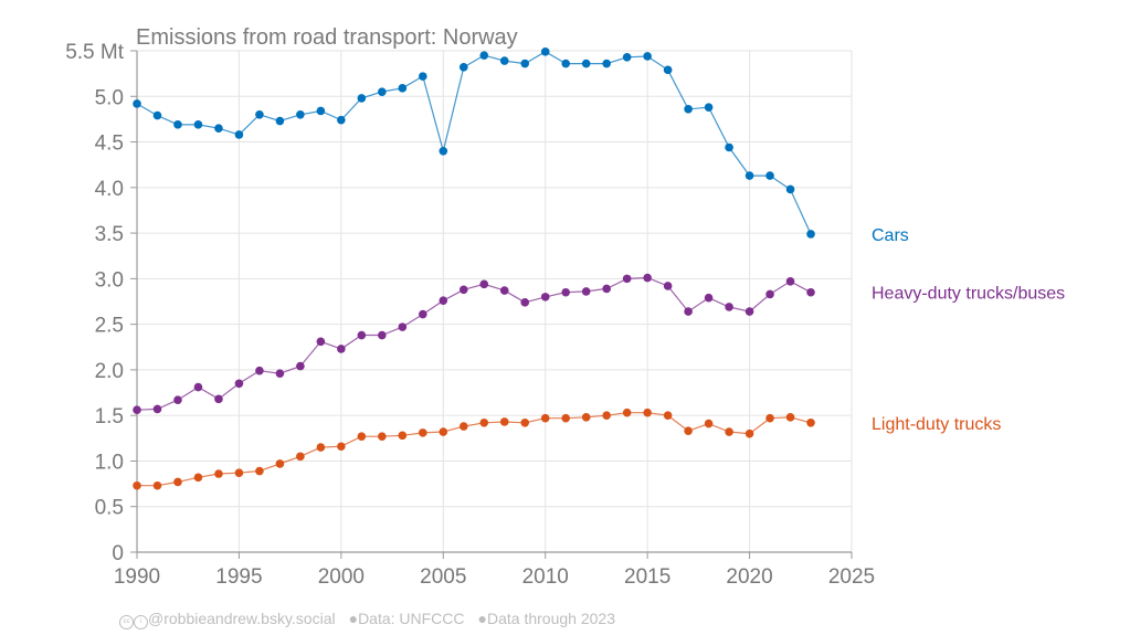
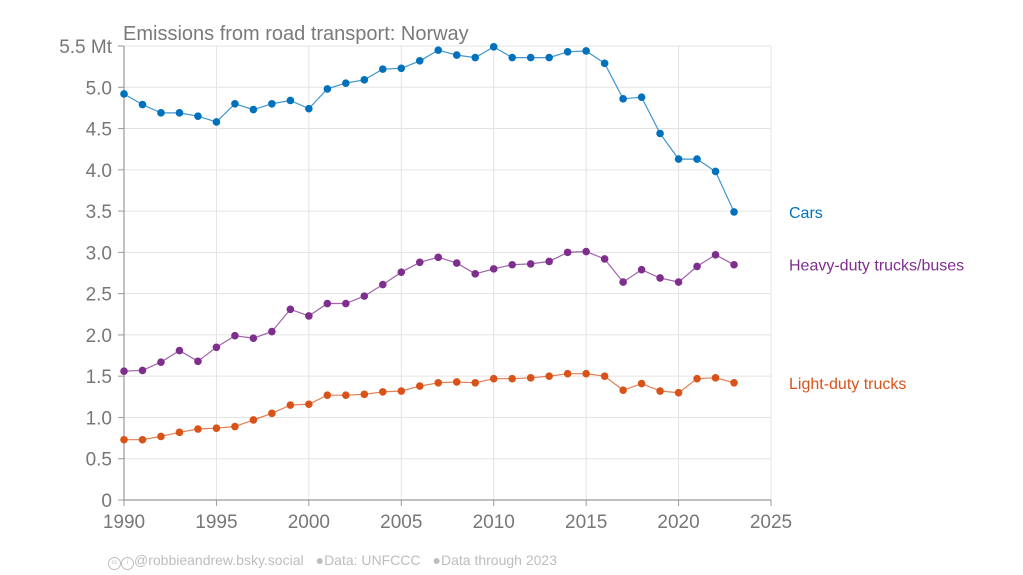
Cars/2005: 4.4 -> 5.2
